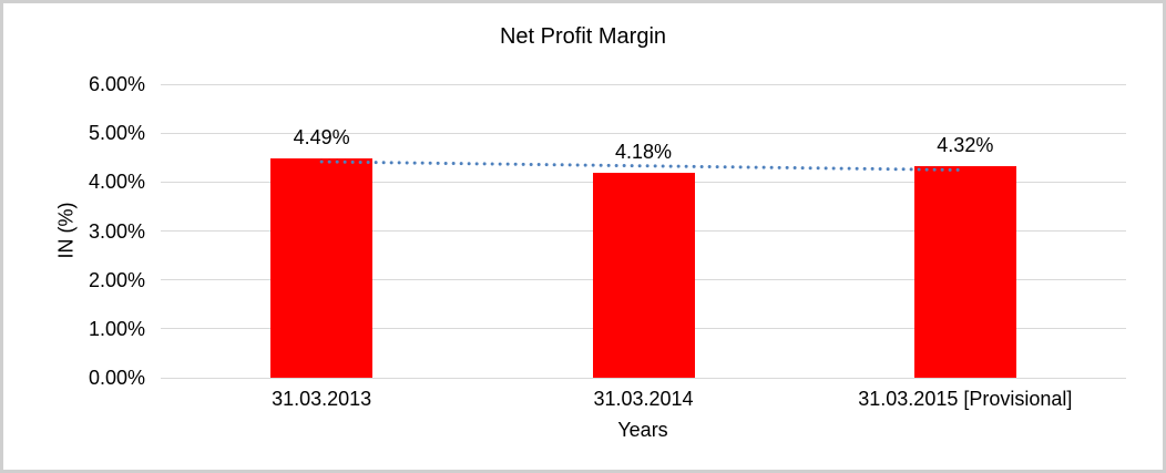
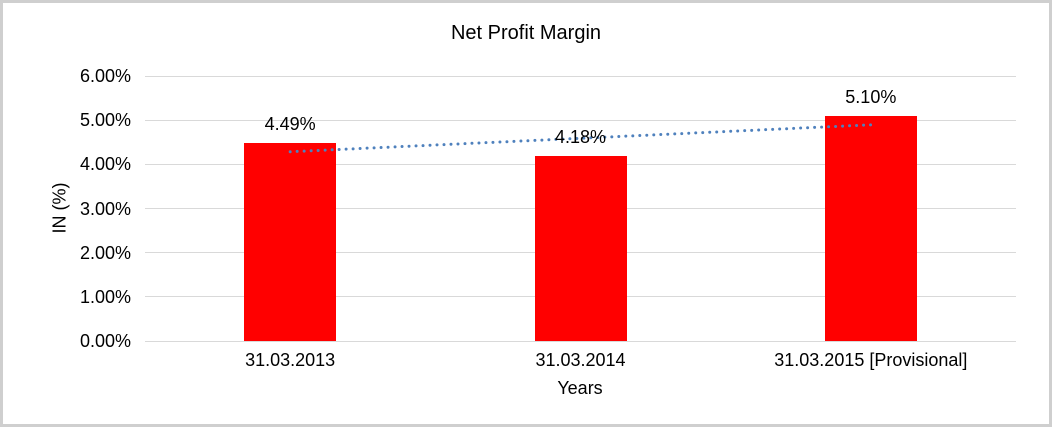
31.03.2015 [Provisional]: 4.32% -> 5.10%
